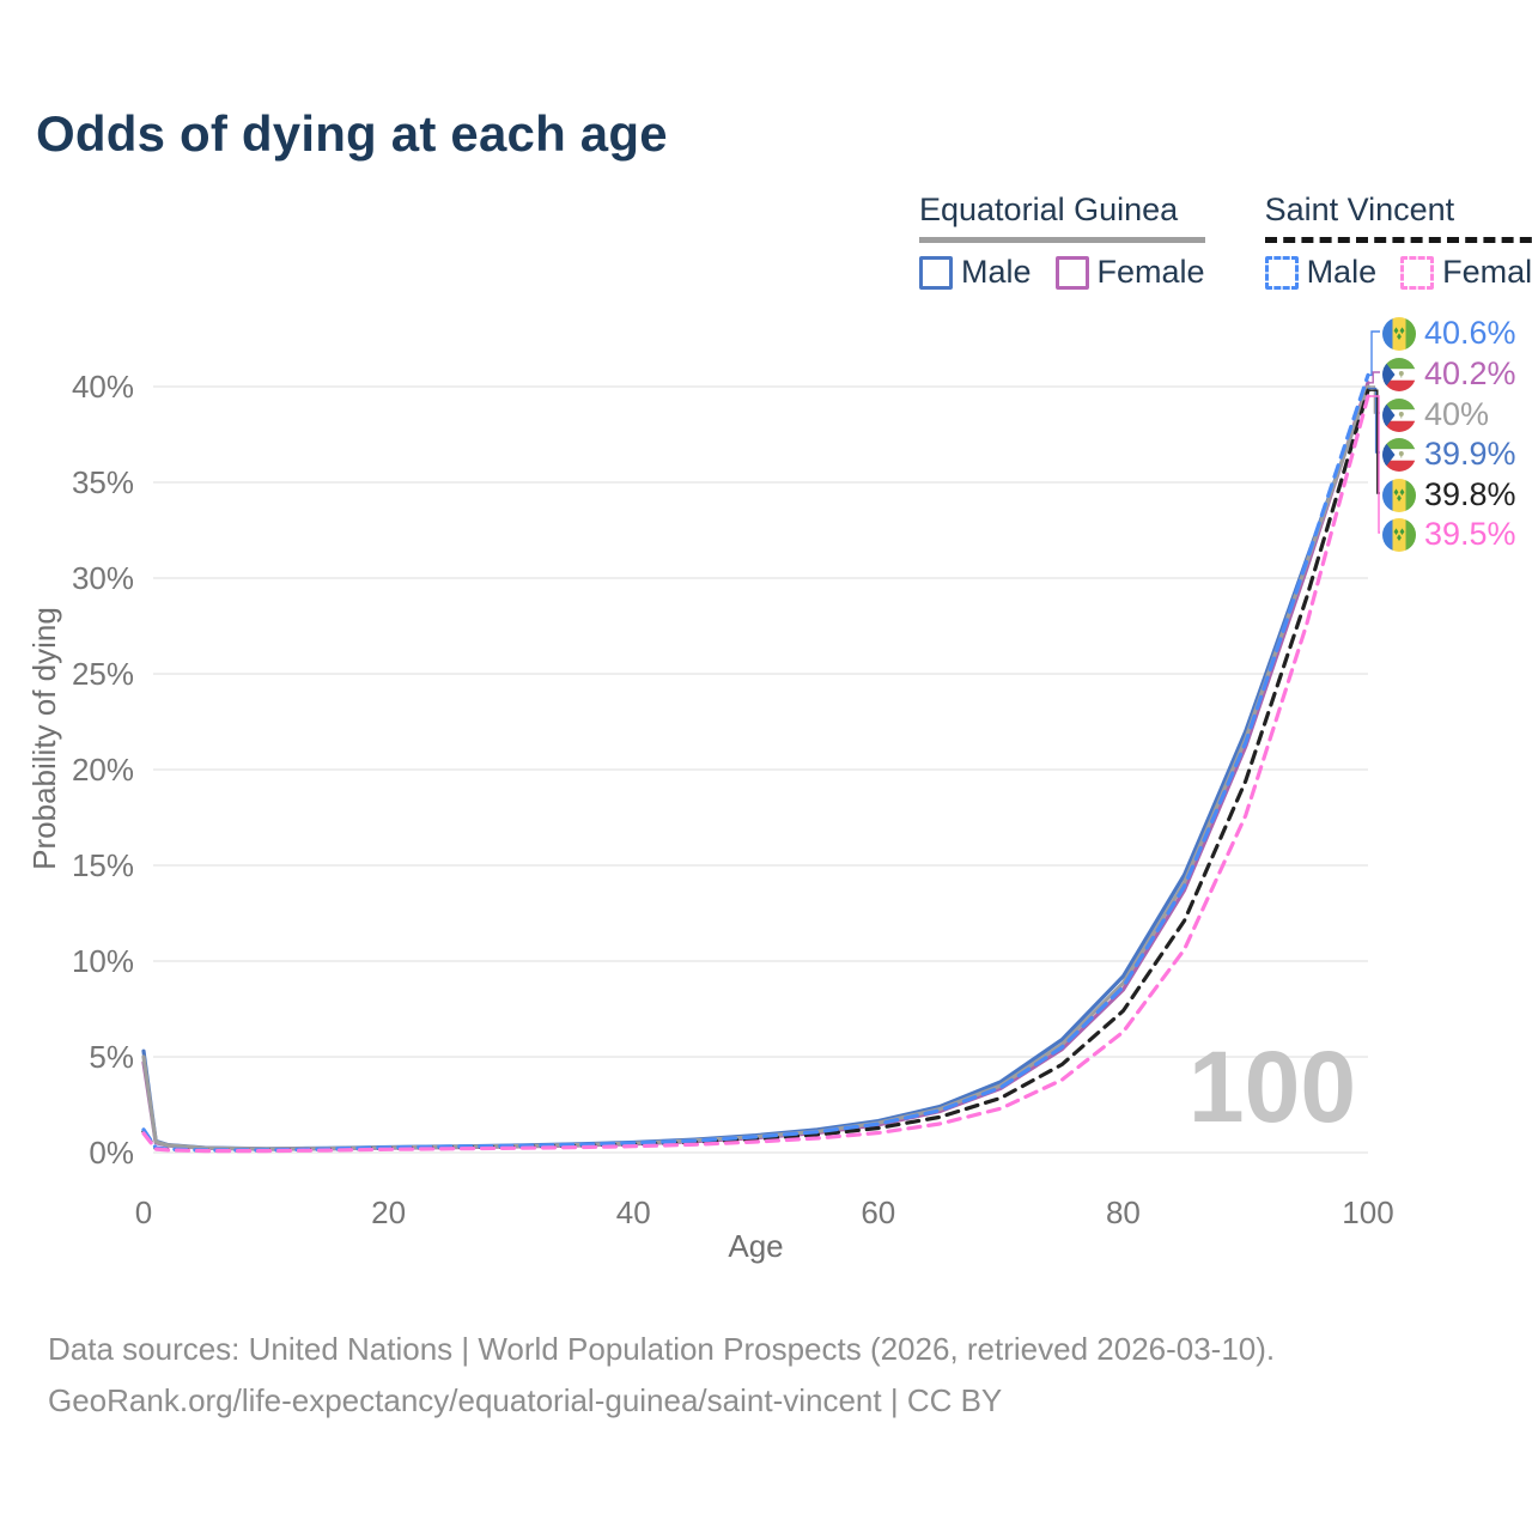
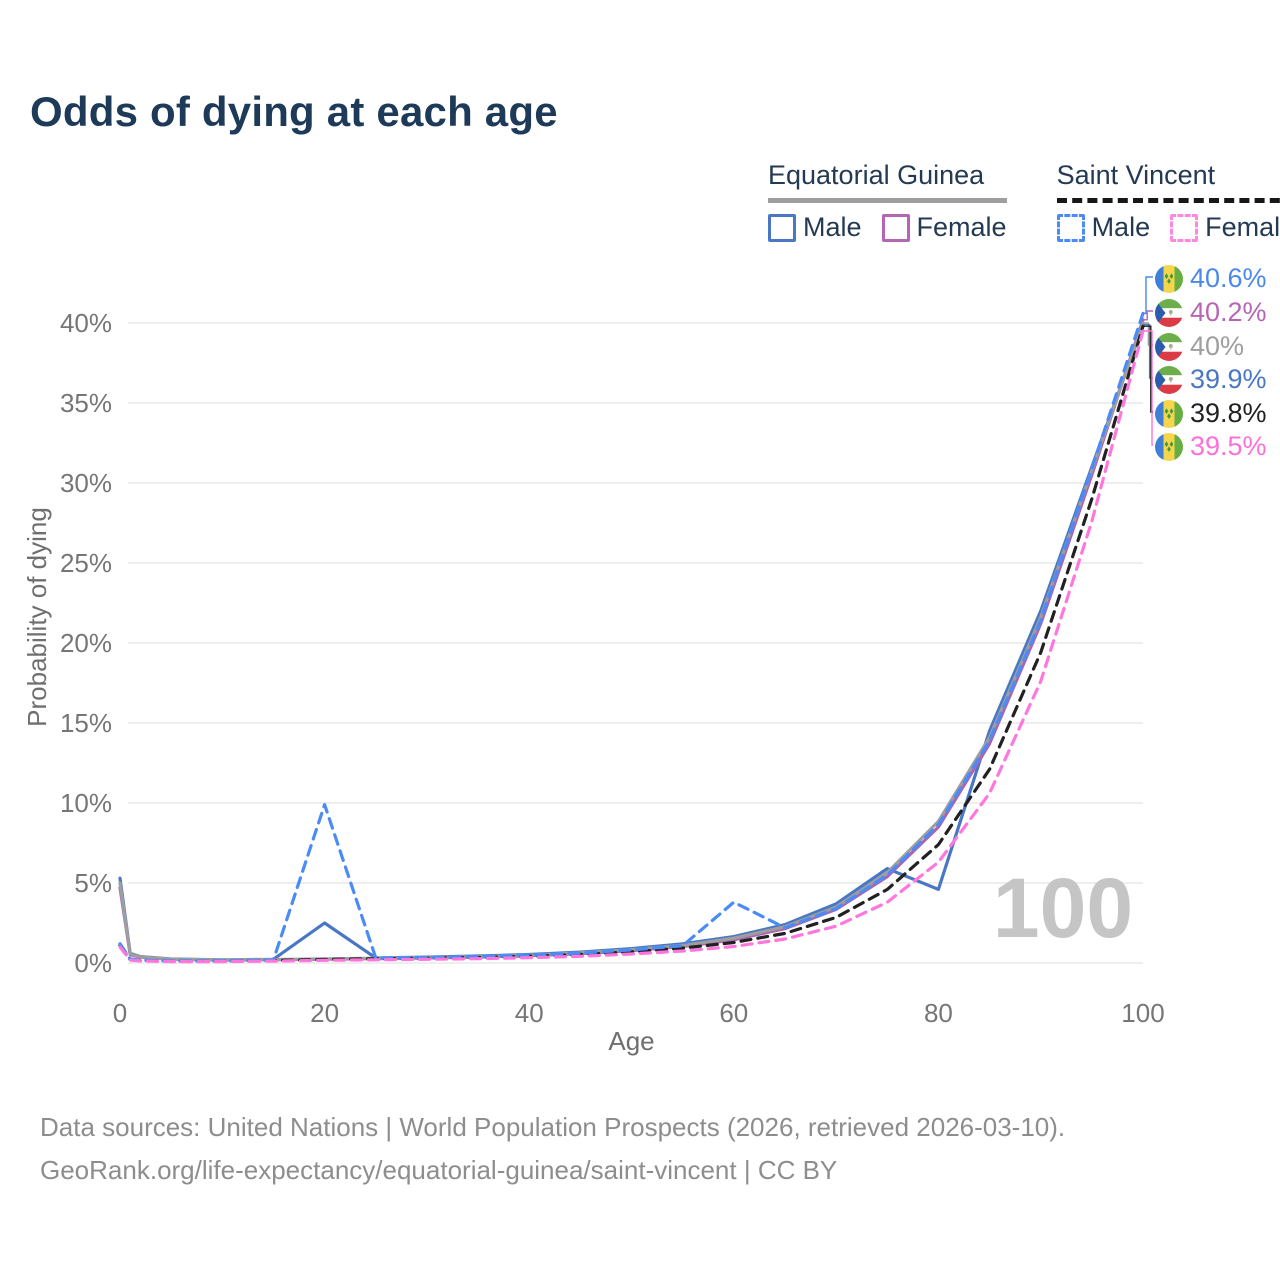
Equatorial Guinea Male/20: 0.3% -> 2.5%
Saint Vincent Male/20: 0.3% -> 9.9%
Saint Vincent Male/60: 1.5% -> 3.8%
Equatorial Guinea Male/80: 9.2% -> 4.6%
